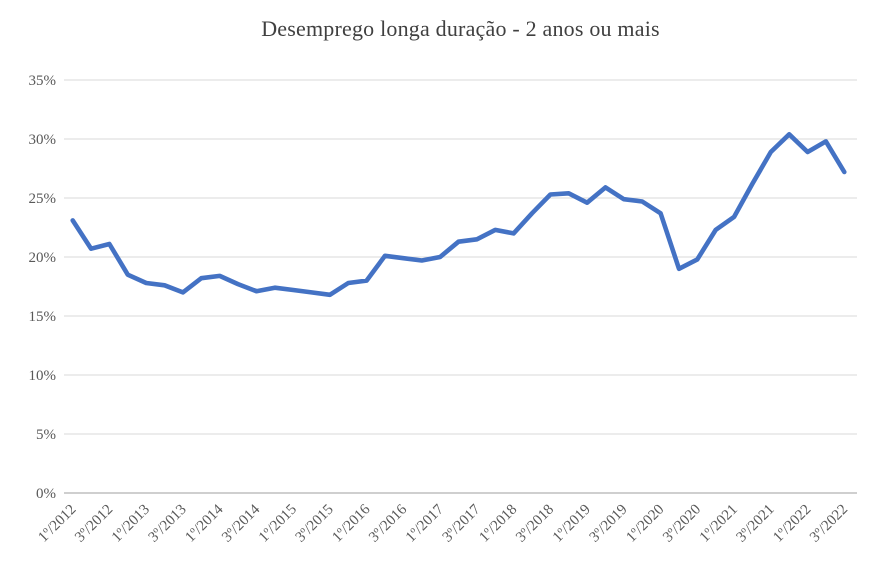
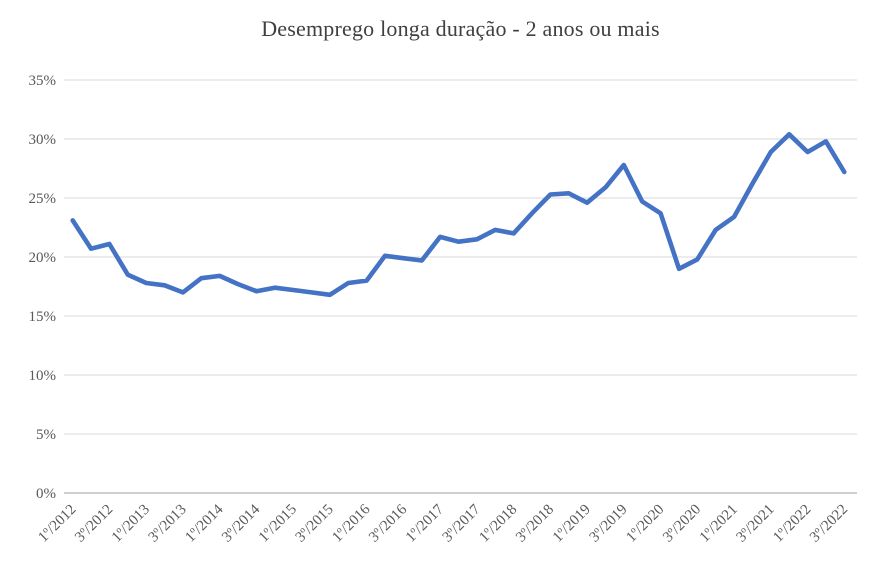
1º/2017: 20.0% -> 21.7%
3º/2019: 24.9% -> 27.8%
